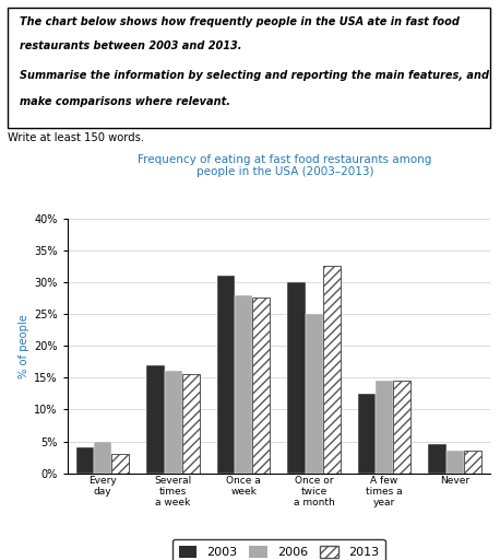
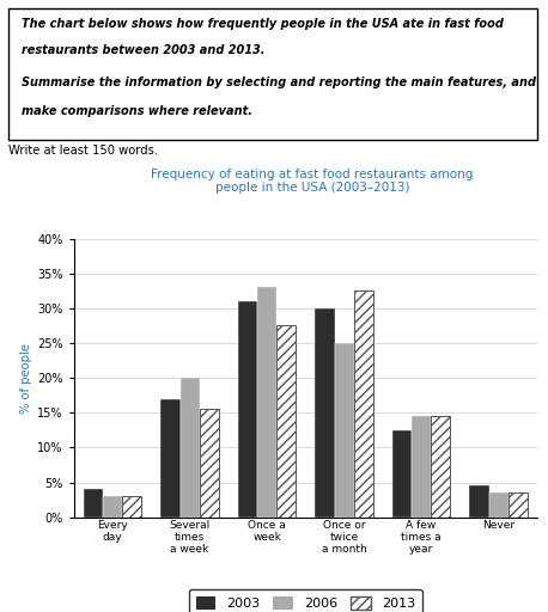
2006/Every day: 5.0% -> 3.0%
2006/Several times a week: 16.0% -> 20.0%
2006/Once a week: 28.0% -> 33.0%
